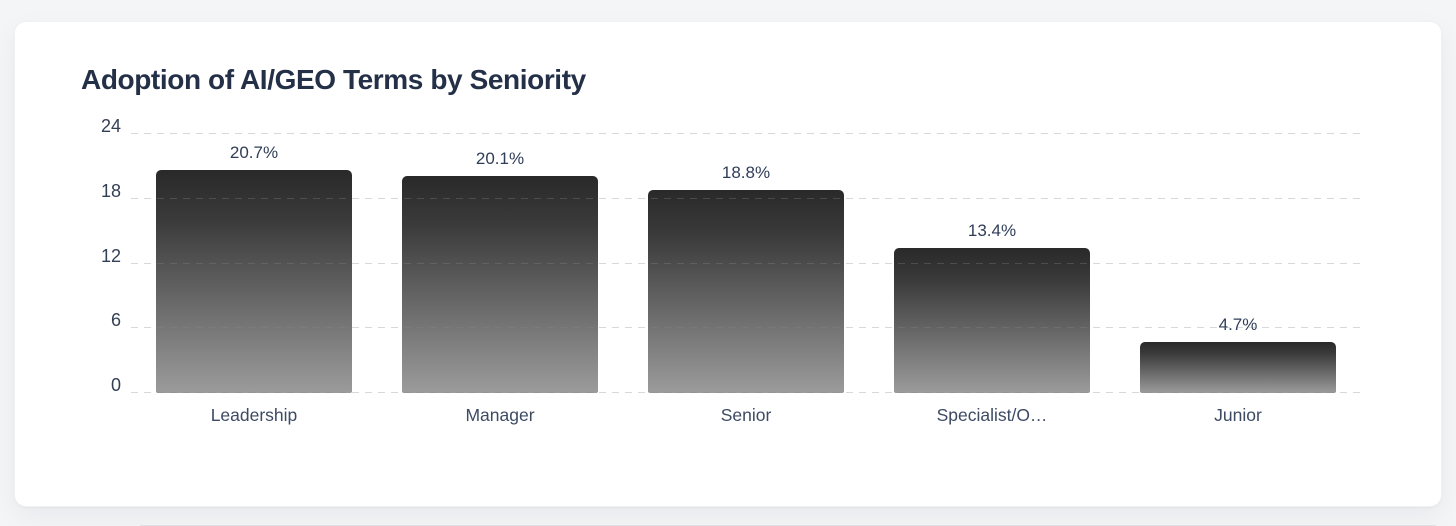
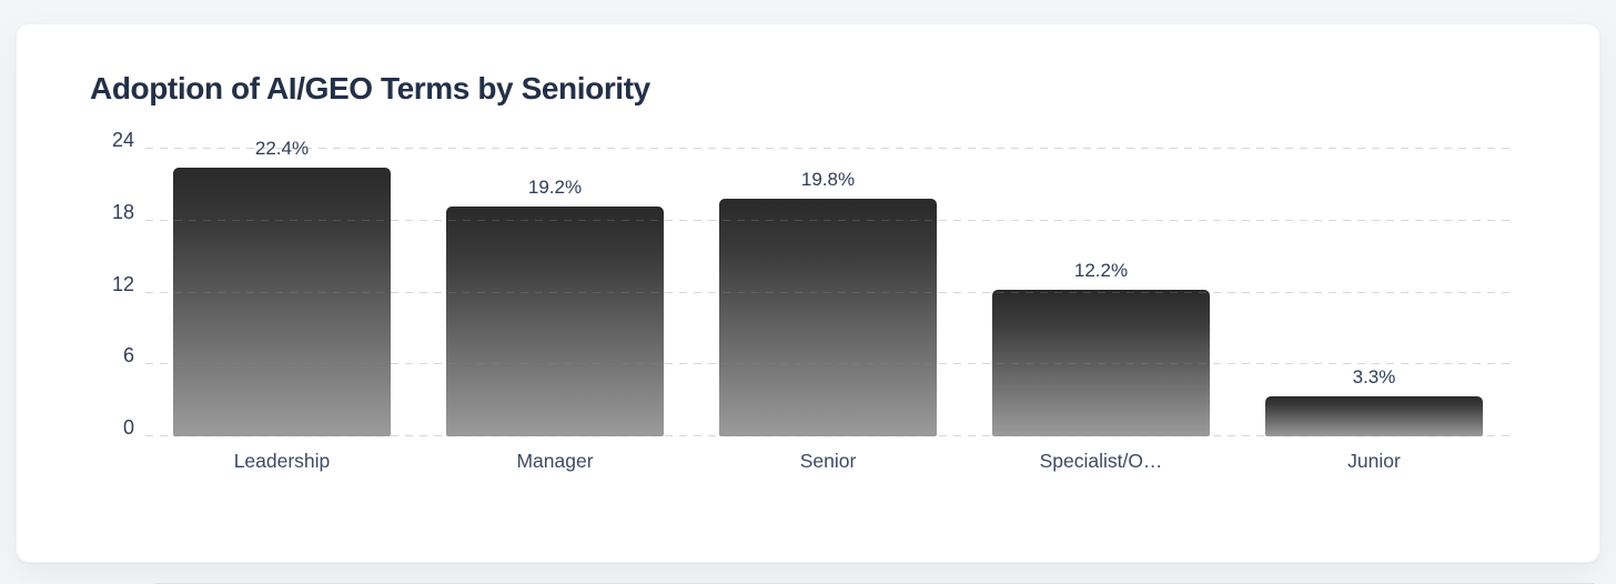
Leadership: 20.7% -> 22.4%
Manager: 20.1% -> 19.2%
Senior: 18.8% -> 19.8%
Specialist/O…: 13.4% -> 12.2%
Junior: 4.7% -> 3.3%
